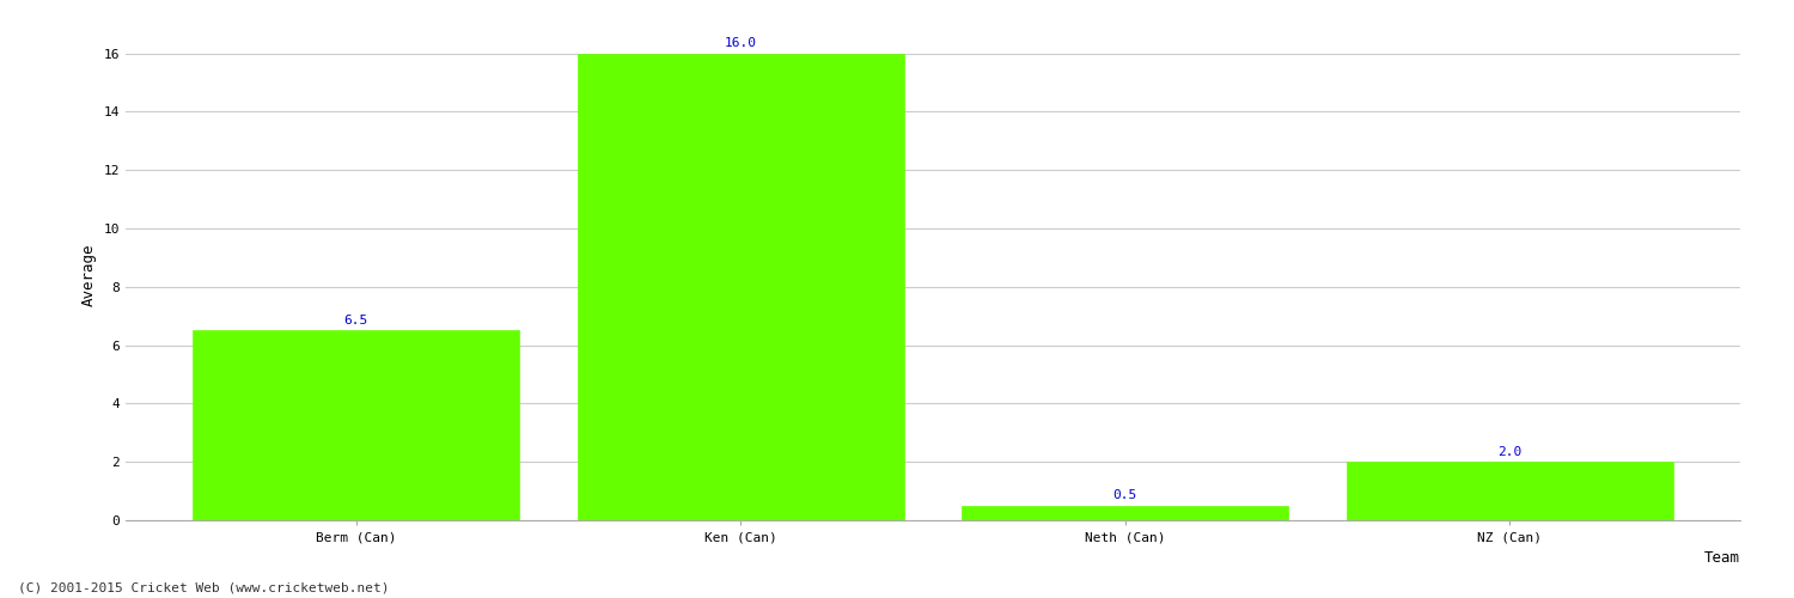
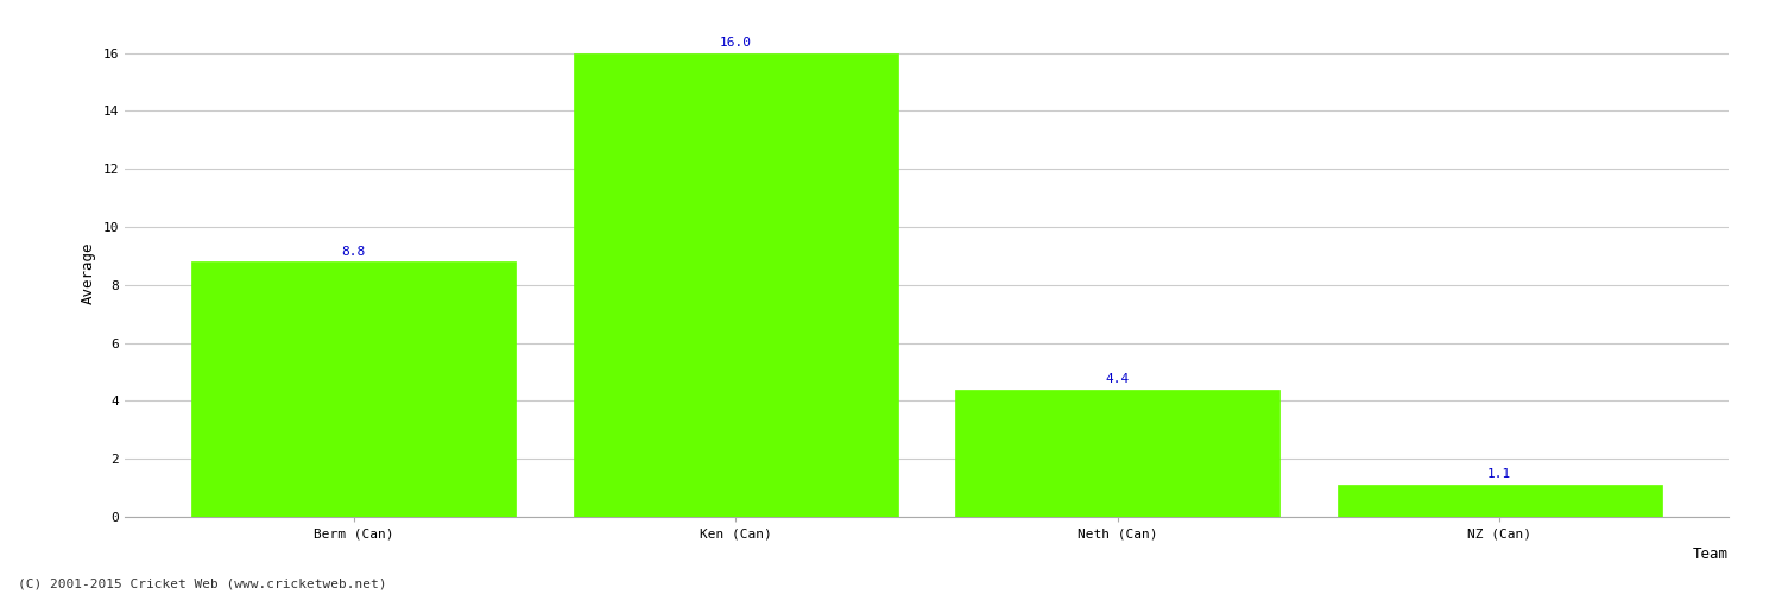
Berm (Can): 6.5 -> 8.8
Neth (Can): 0.5 -> 4.4
NZ (Can): 2.0 -> 1.1
